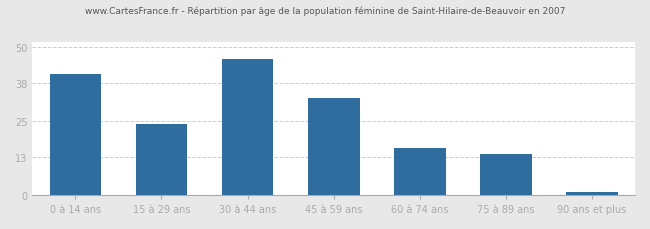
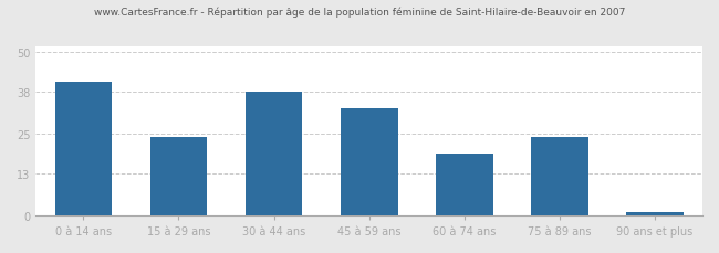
30 à 44 ans: 46 -> 38
60 à 74 ans: 16 -> 19
75 à 89 ans: 14 -> 24
